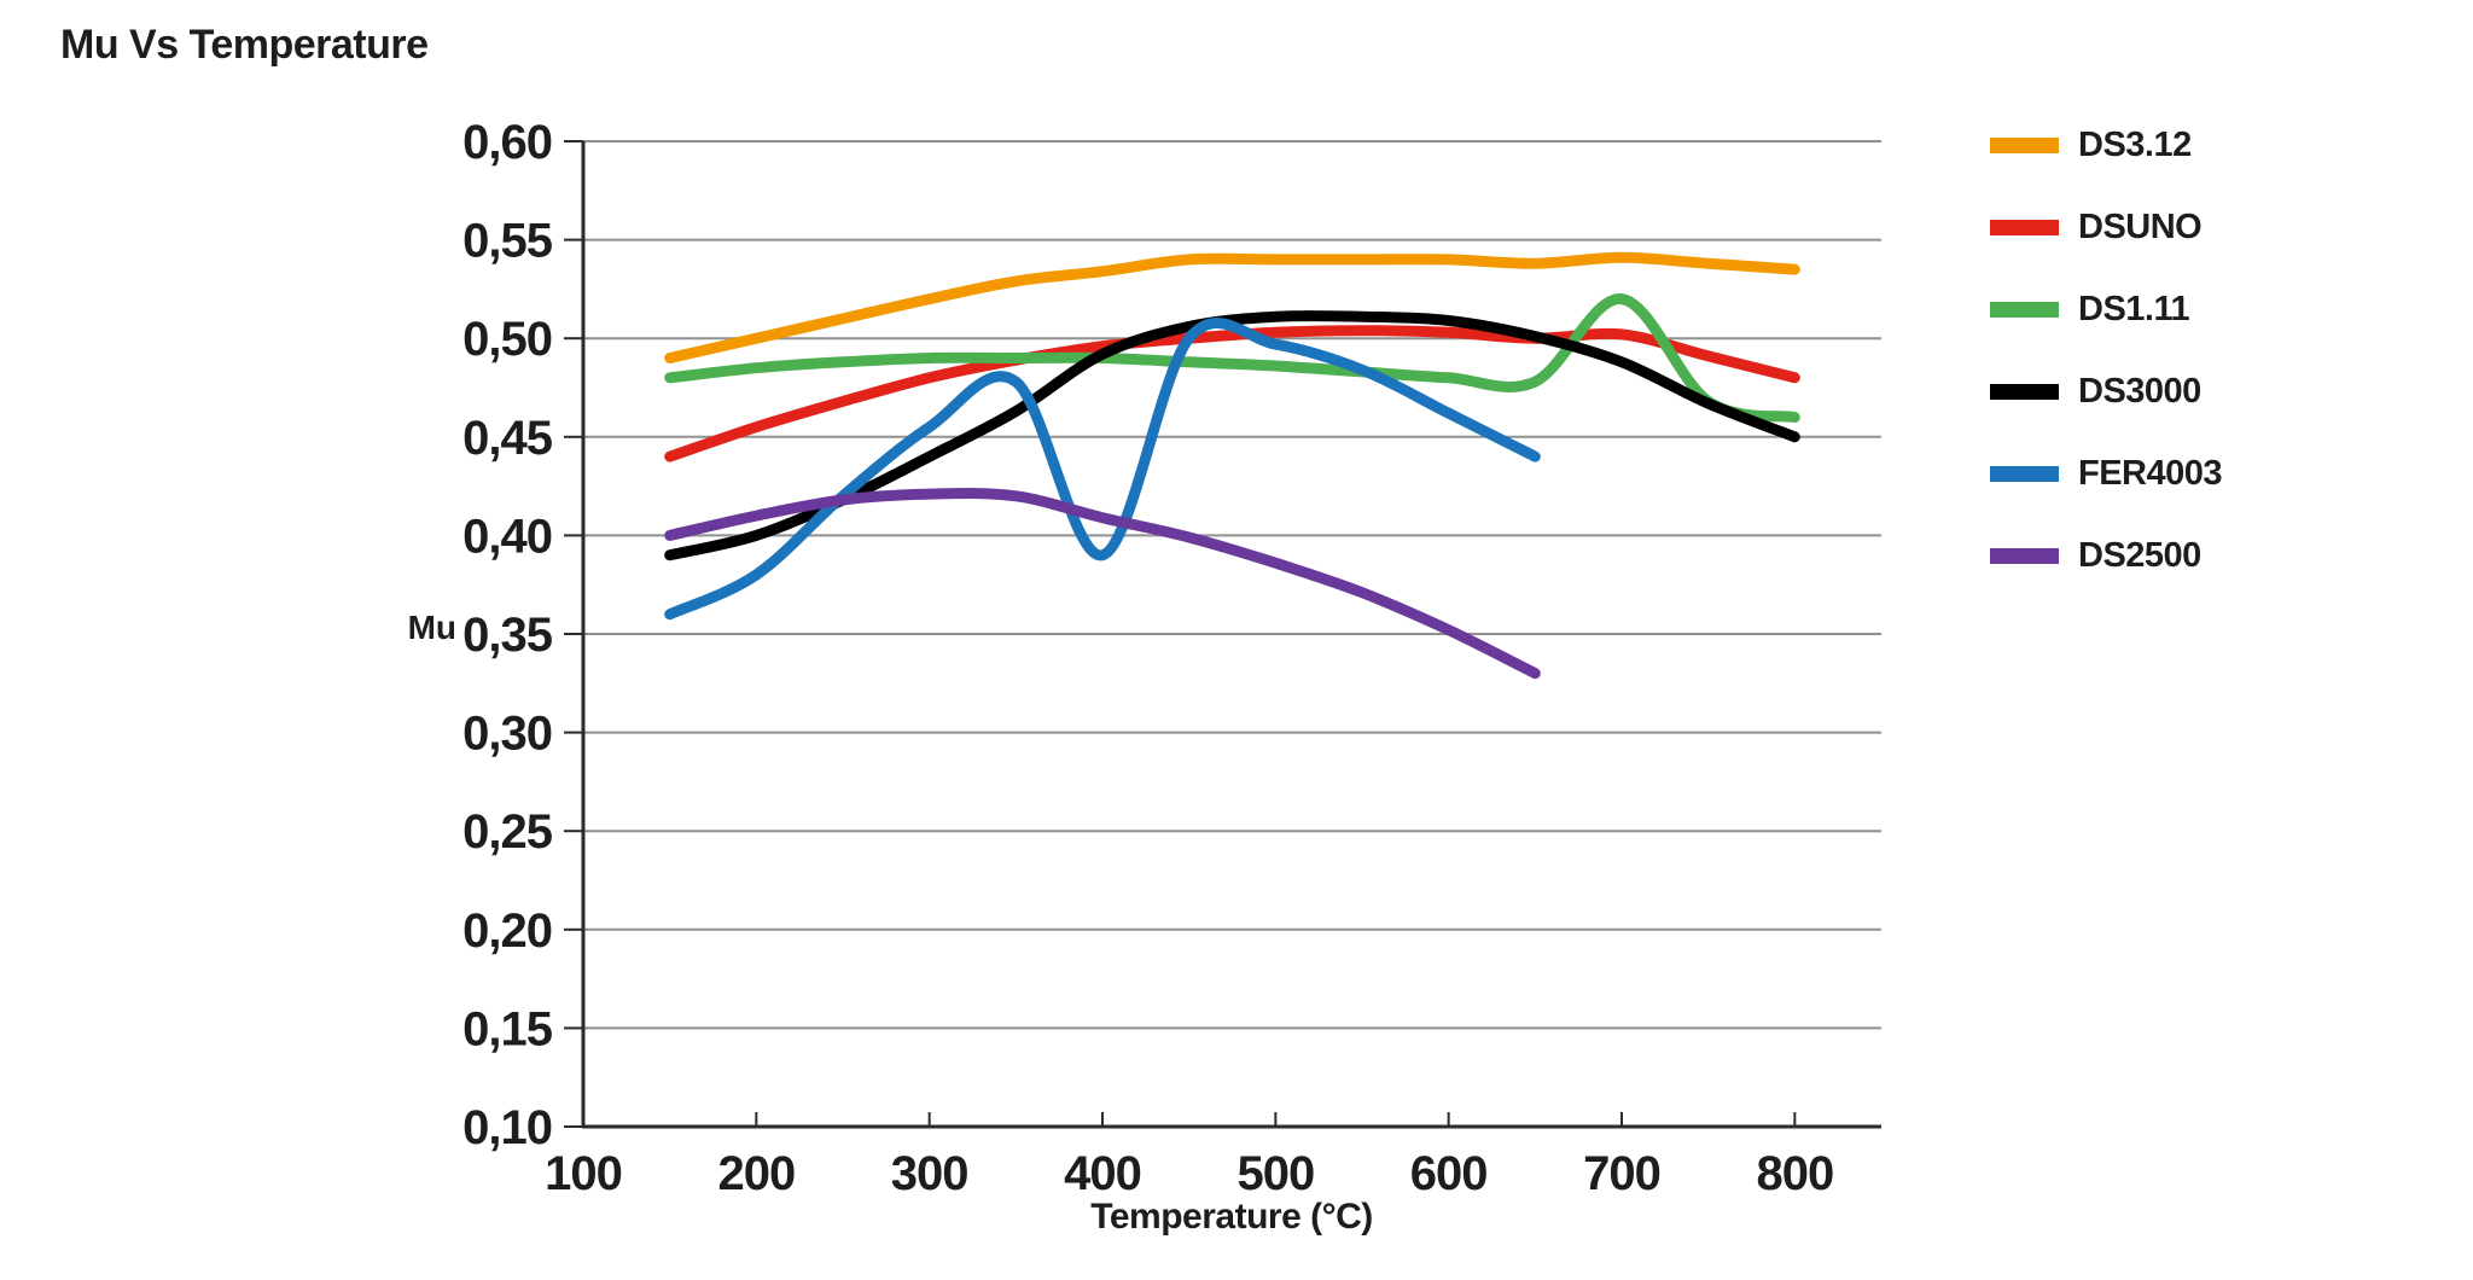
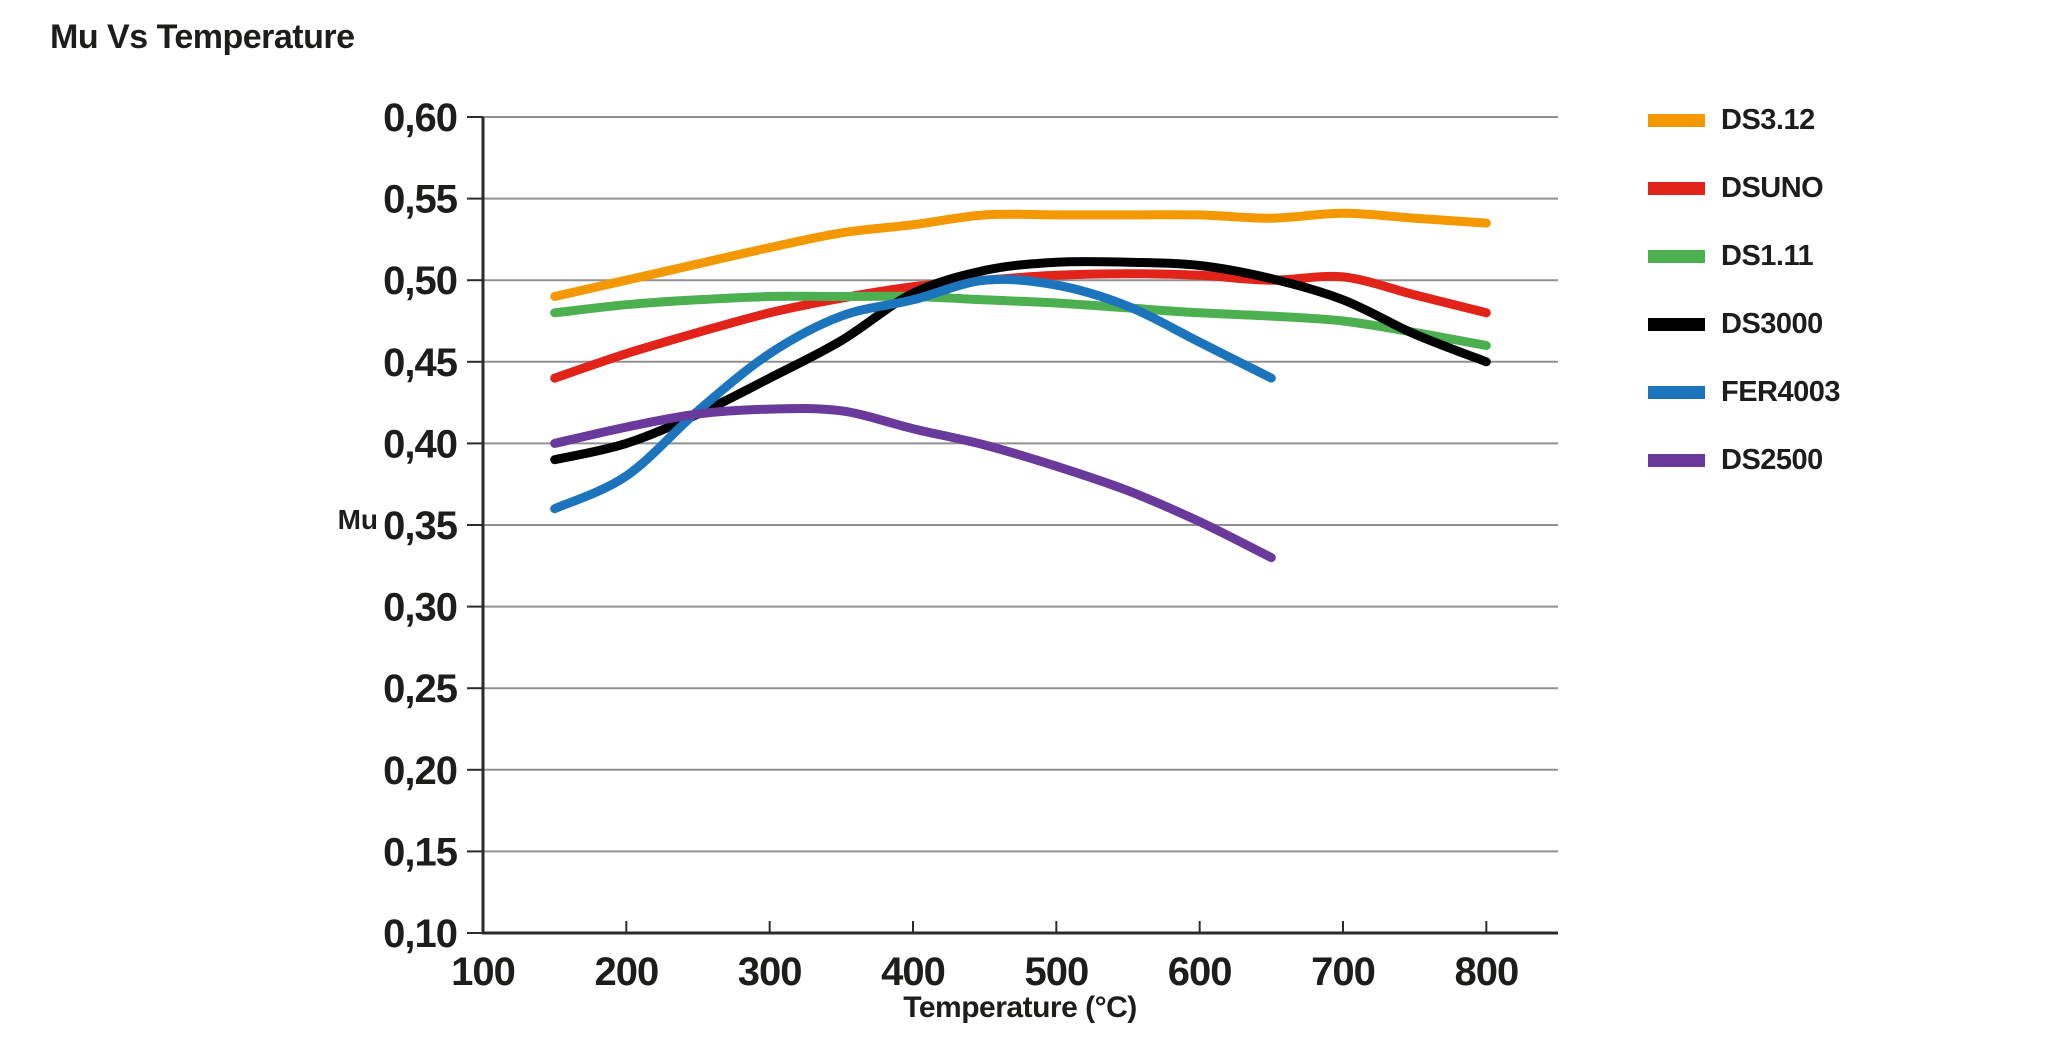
FER4003/400: 0,39 -> 0,49
DS1.11/700: 0,52 -> 0,47
